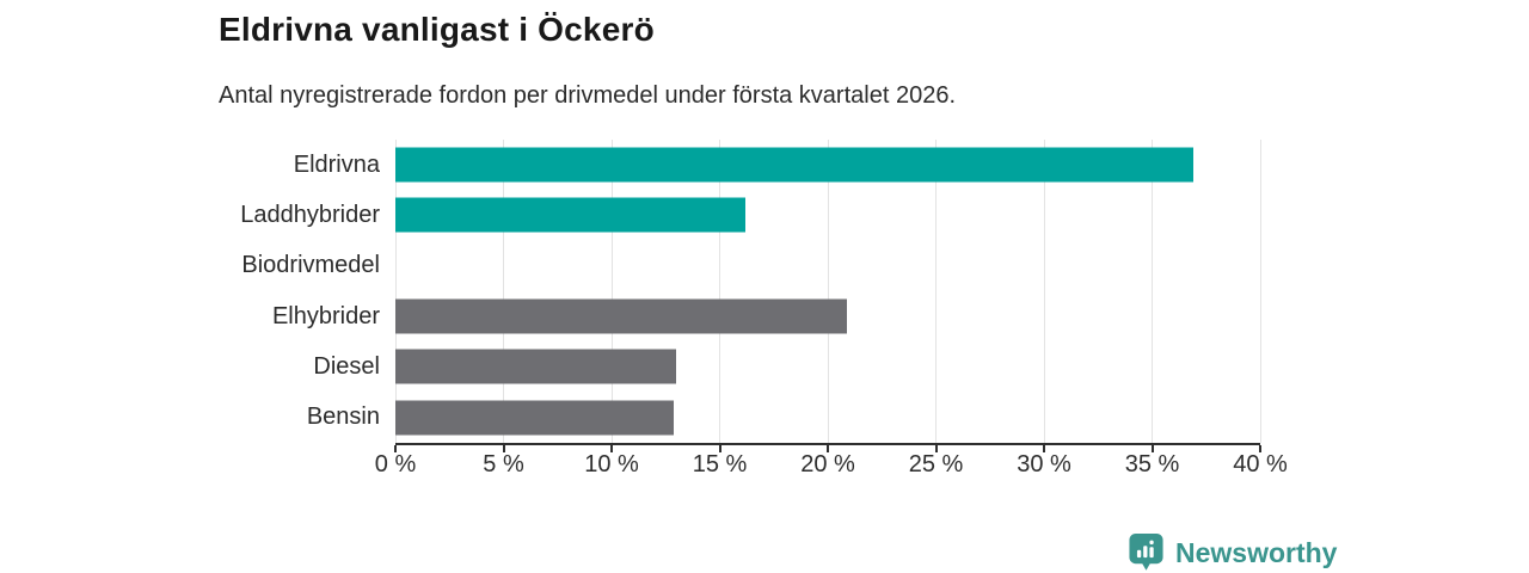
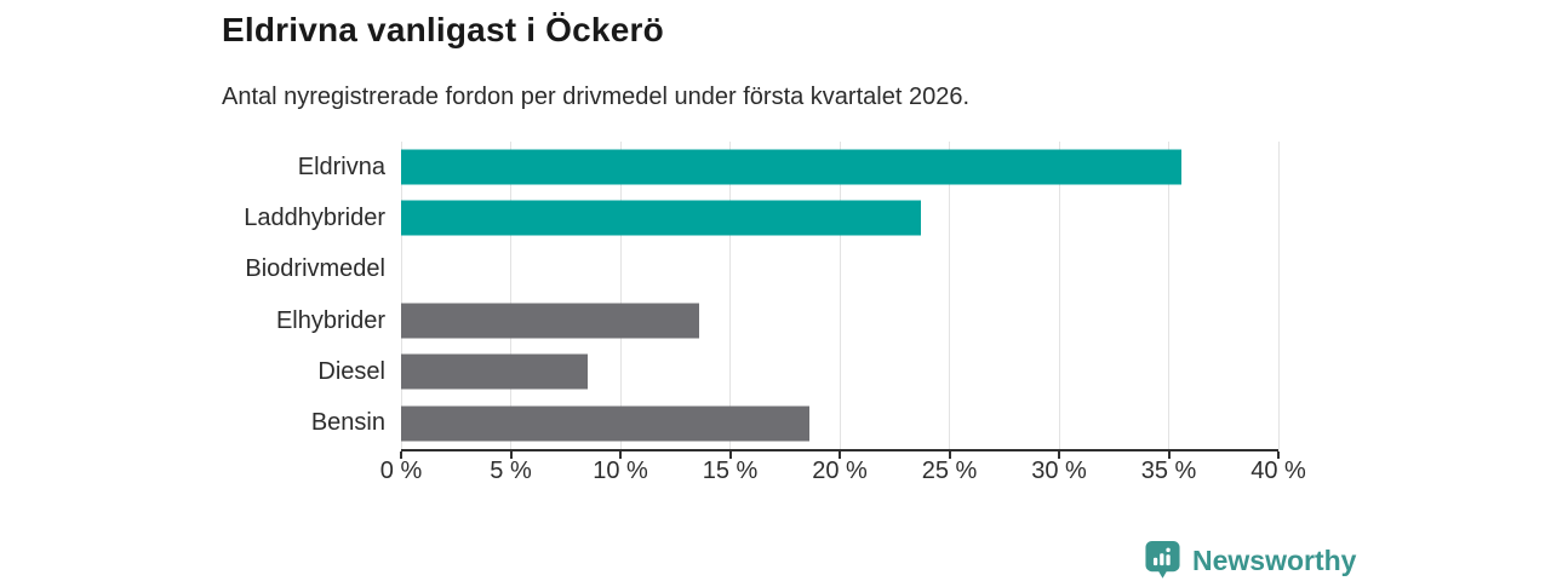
Eldrivna: 36.9% -> 35.6%
Laddhybrider: 16.2% -> 23.7%
Elhybrider: 20.9% -> 13.6%
Diesel: 13.0% -> 8.5%
Bensin: 12.9% -> 18.6%
